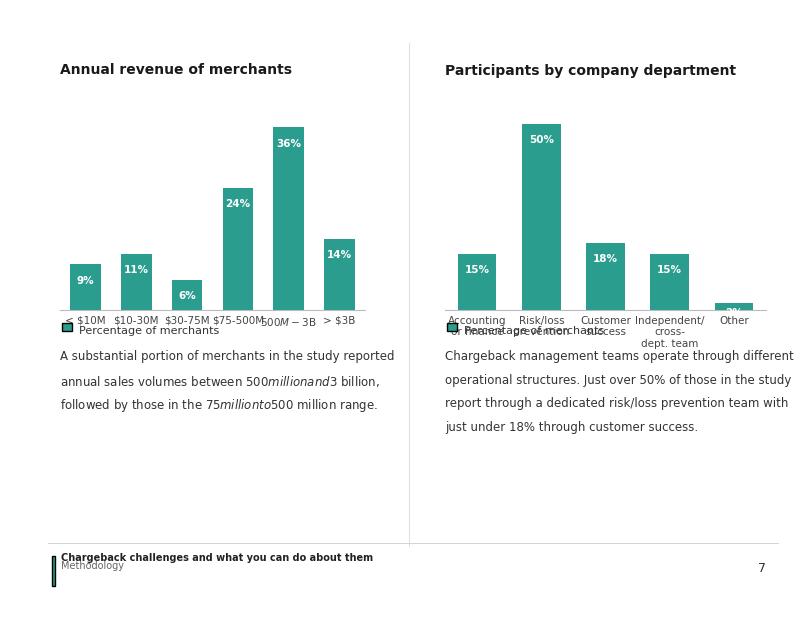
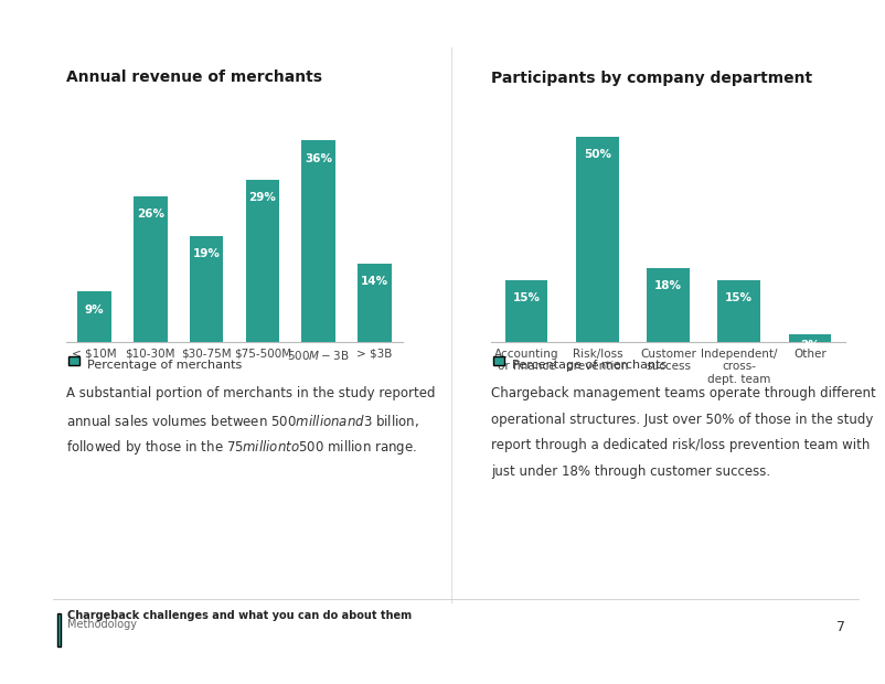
$10-30M: 11% -> 26%
$30-75M: 6% -> 19%
$75-500M: 24% -> 29%
